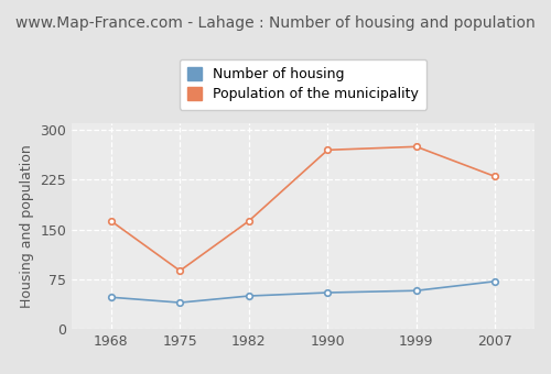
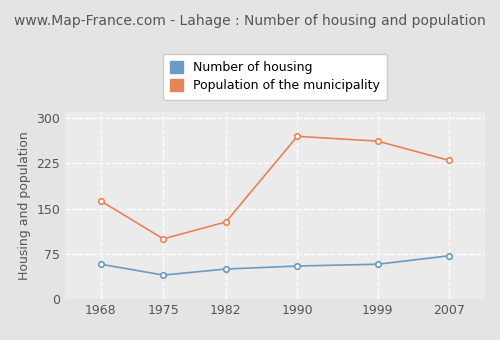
Number of housing/1968: 48 -> 58
Population of the municipality/1975: 88 -> 100
Population of the municipality/1982: 163 -> 128
Population of the municipality/1999: 275 -> 262
